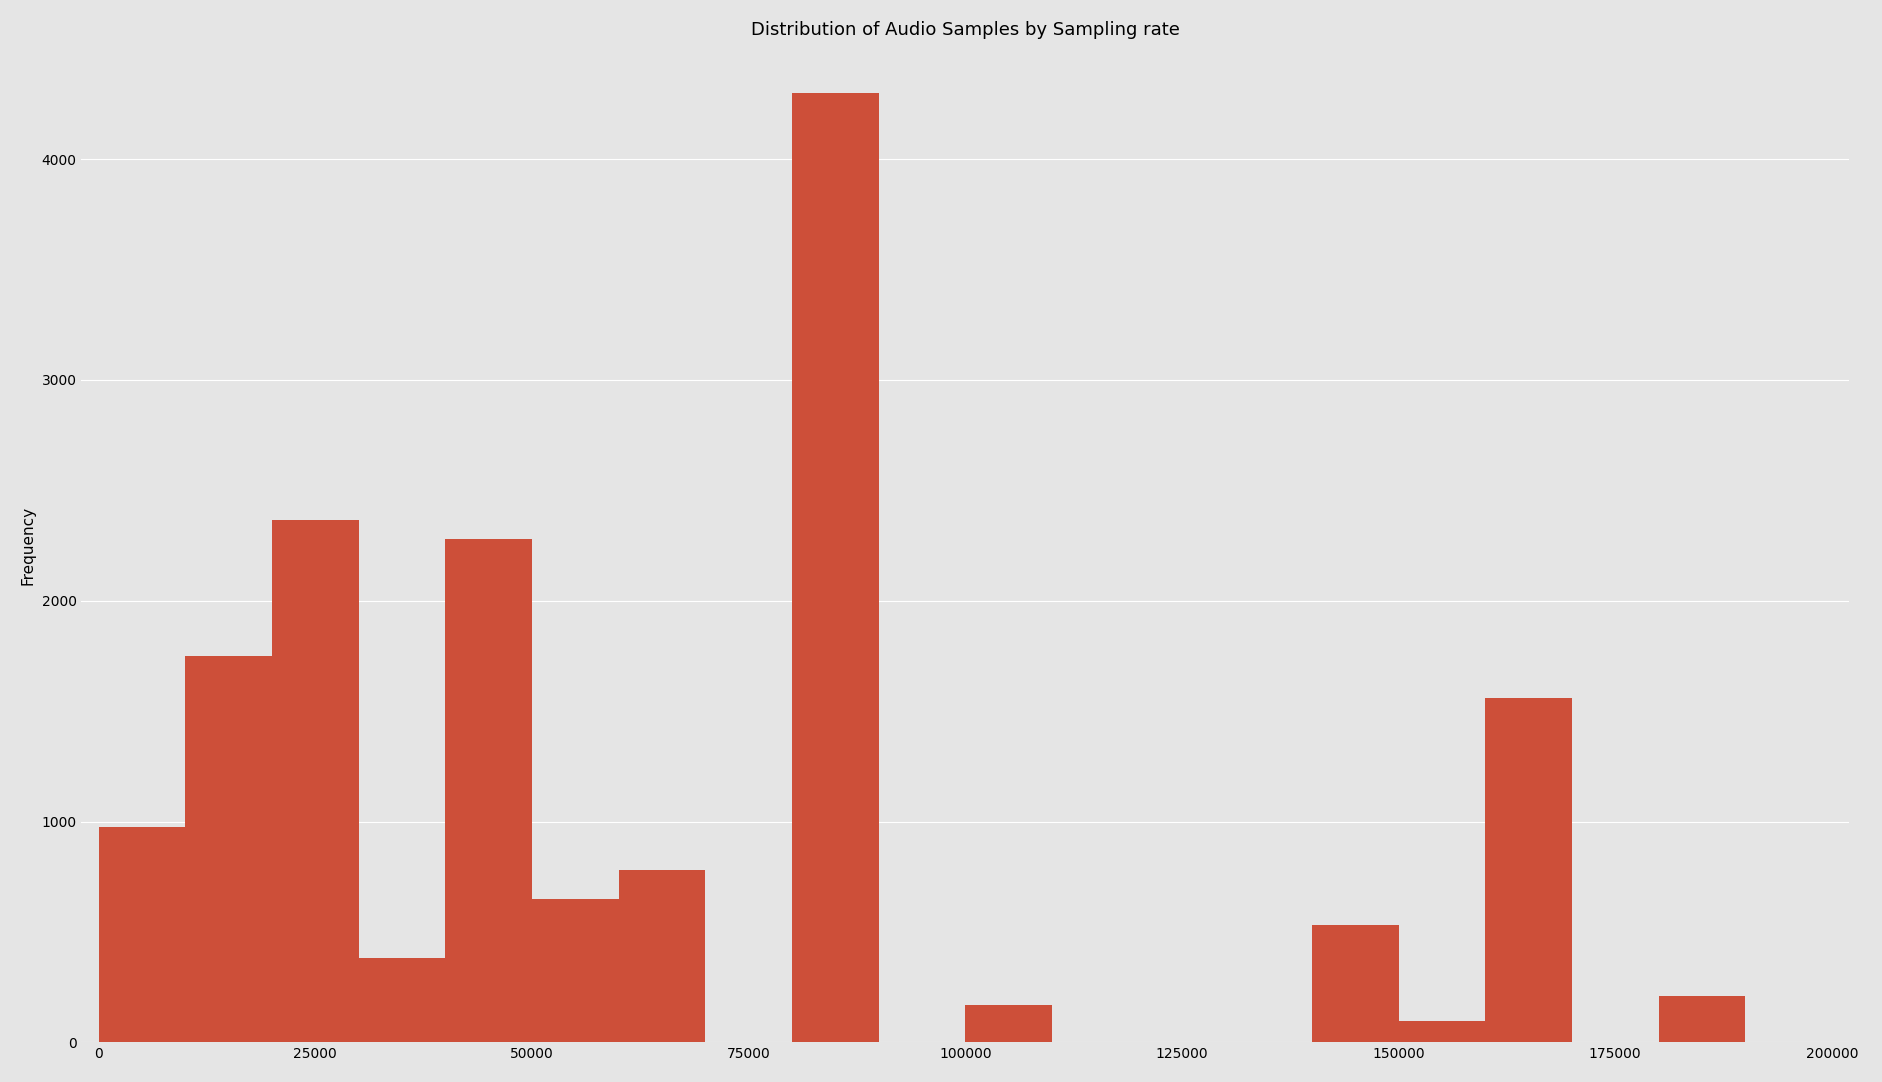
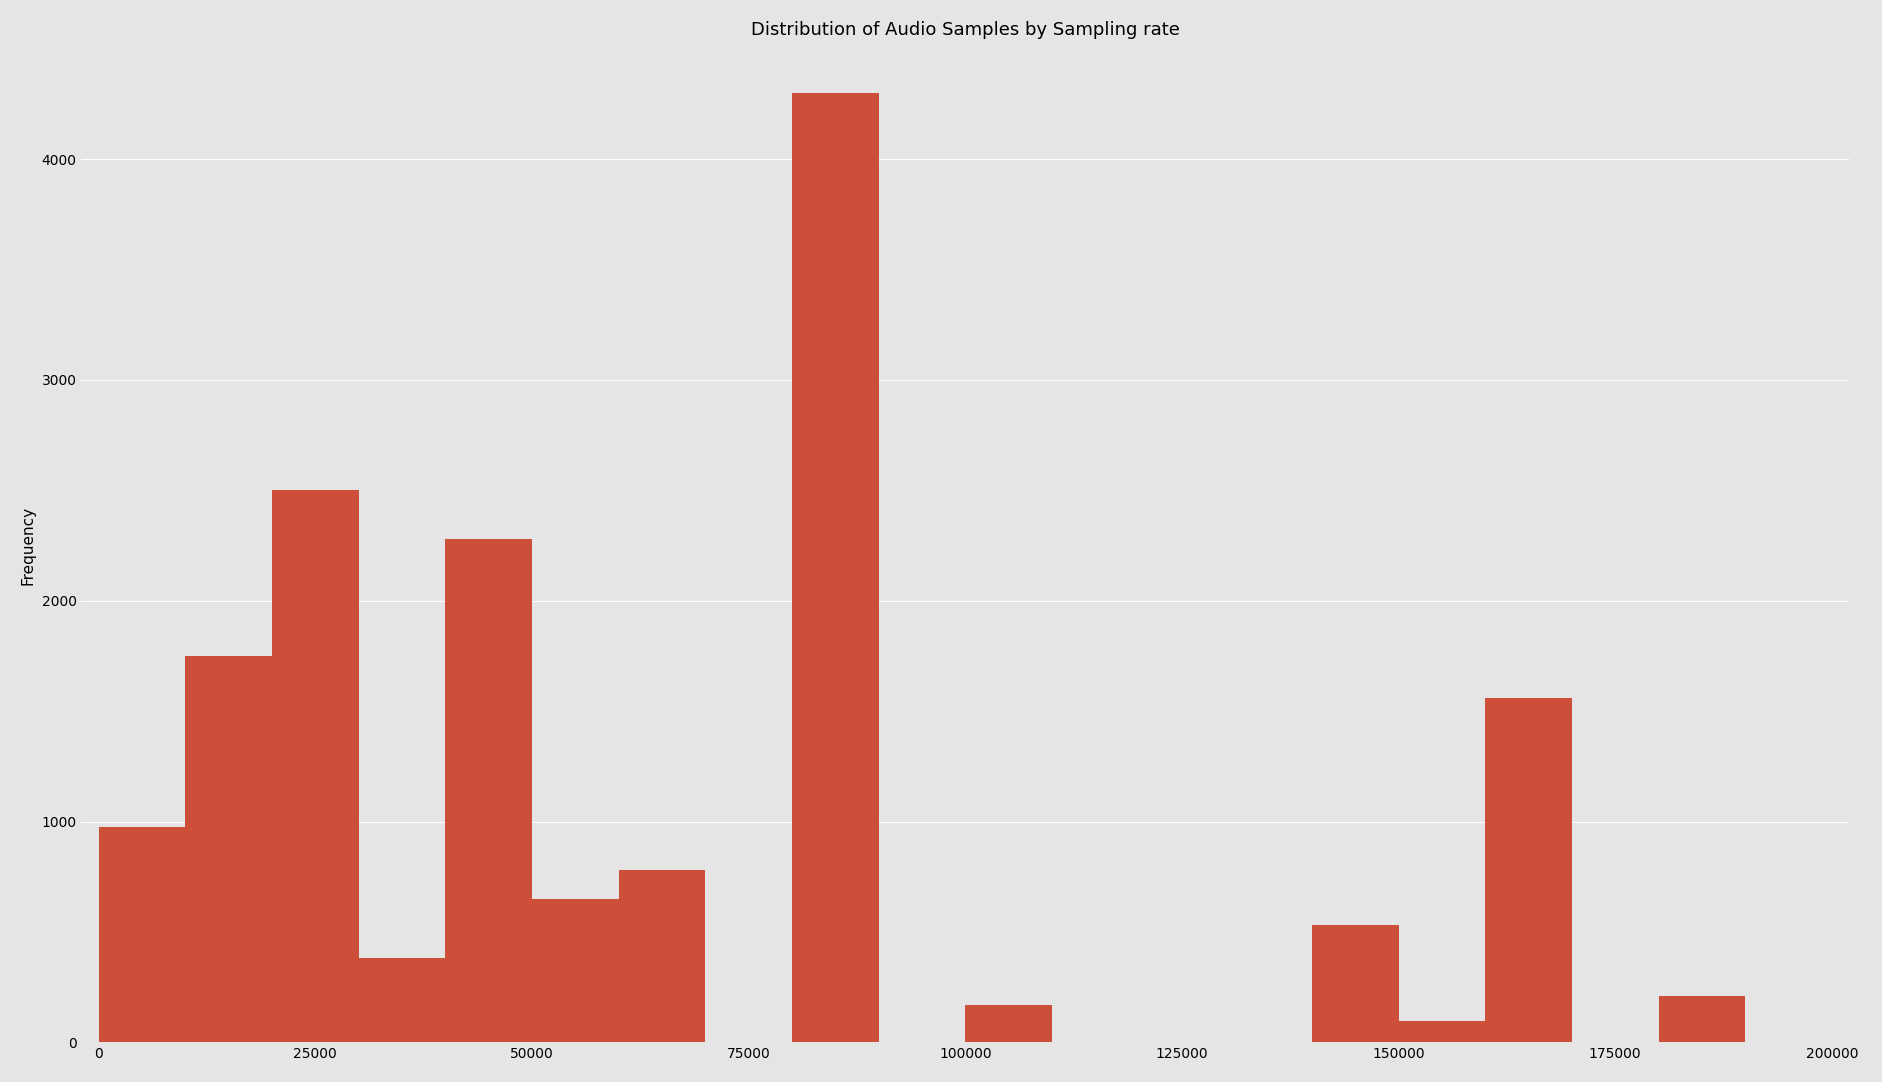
25000: 2365 -> 2500
